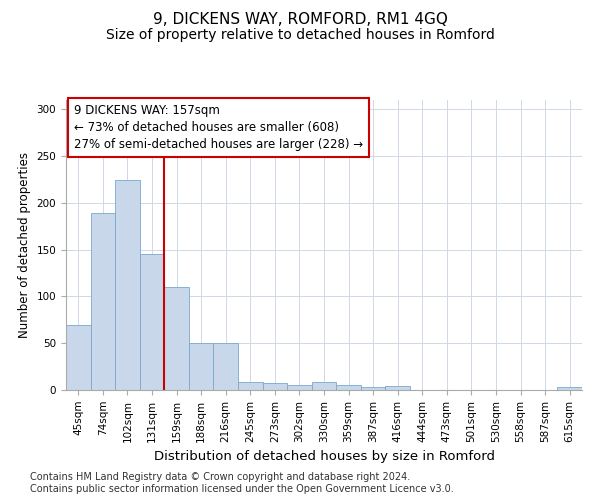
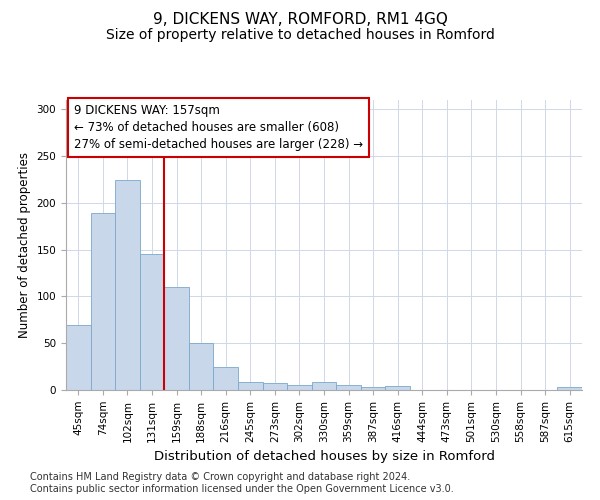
216sqm: 50 -> 25
